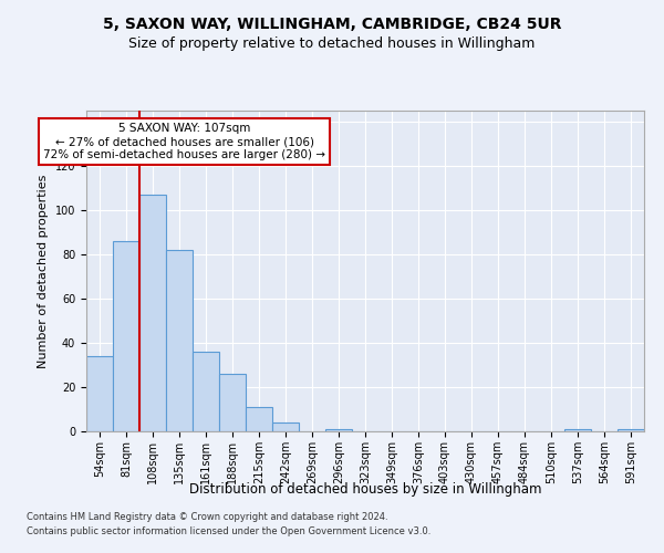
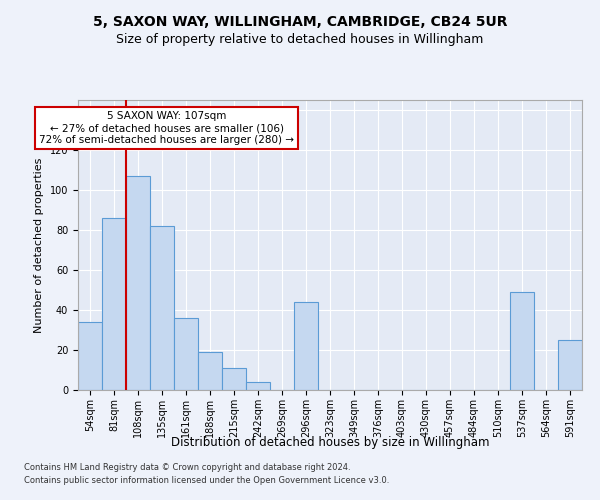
188sqm: 26 -> 19
296sqm: 1 -> 44
537sqm: 1 -> 49
591sqm: 1 -> 25
